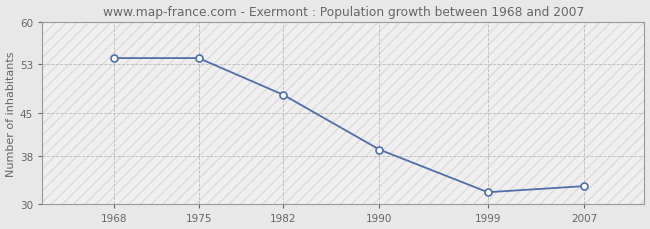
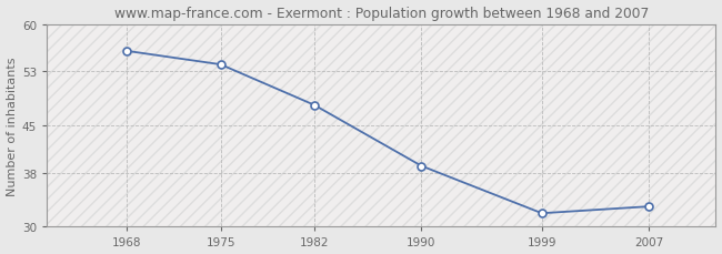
1968: 54 -> 56
